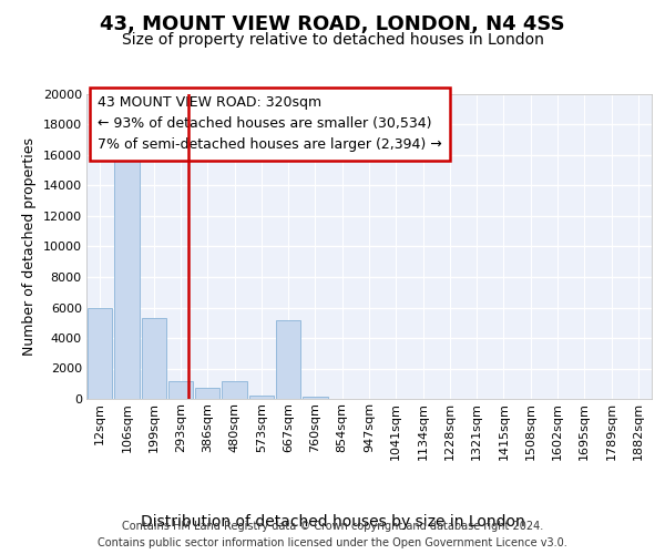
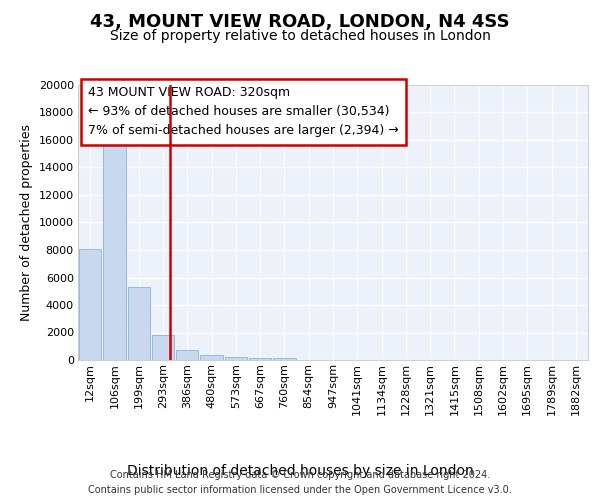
12sqm: 6000 -> 8000
293sqm: 1200 -> 1800
480sqm: 1200 -> 300
667sqm: 5200 -> 200
